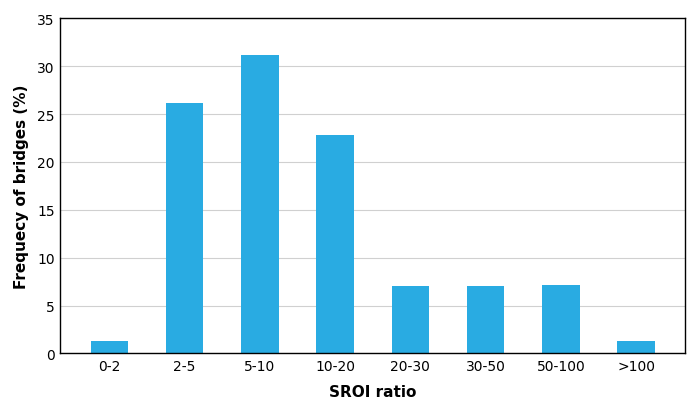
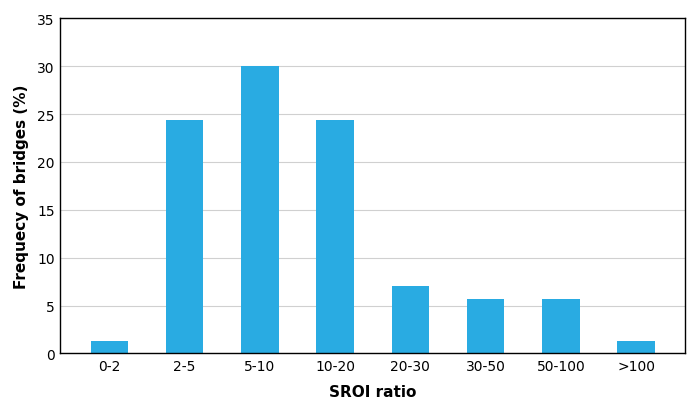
2-5: 26.2 -> 24.4
5-10: 31.2 -> 30.0
10-20: 22.8 -> 24.4
30-50: 7.0 -> 5.7
50-100: 7.2 -> 5.7
